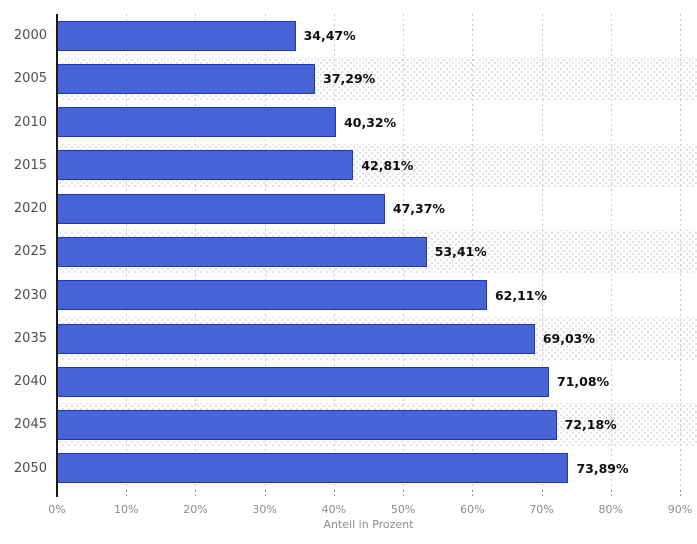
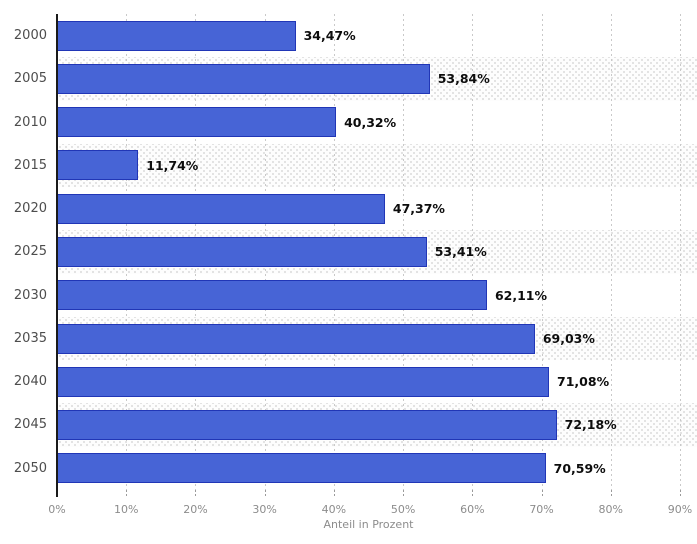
2005: 37,29% -> 53,84%
2015: 42,81% -> 11,74%
2050: 73,89% -> 70,59%
